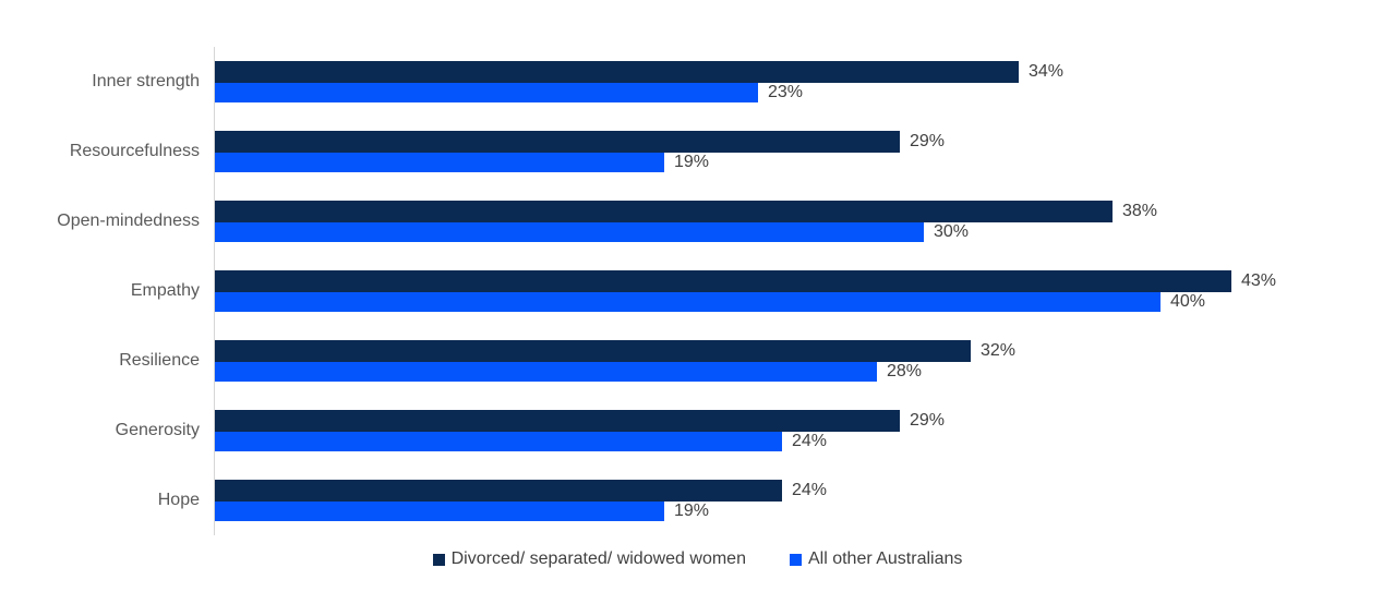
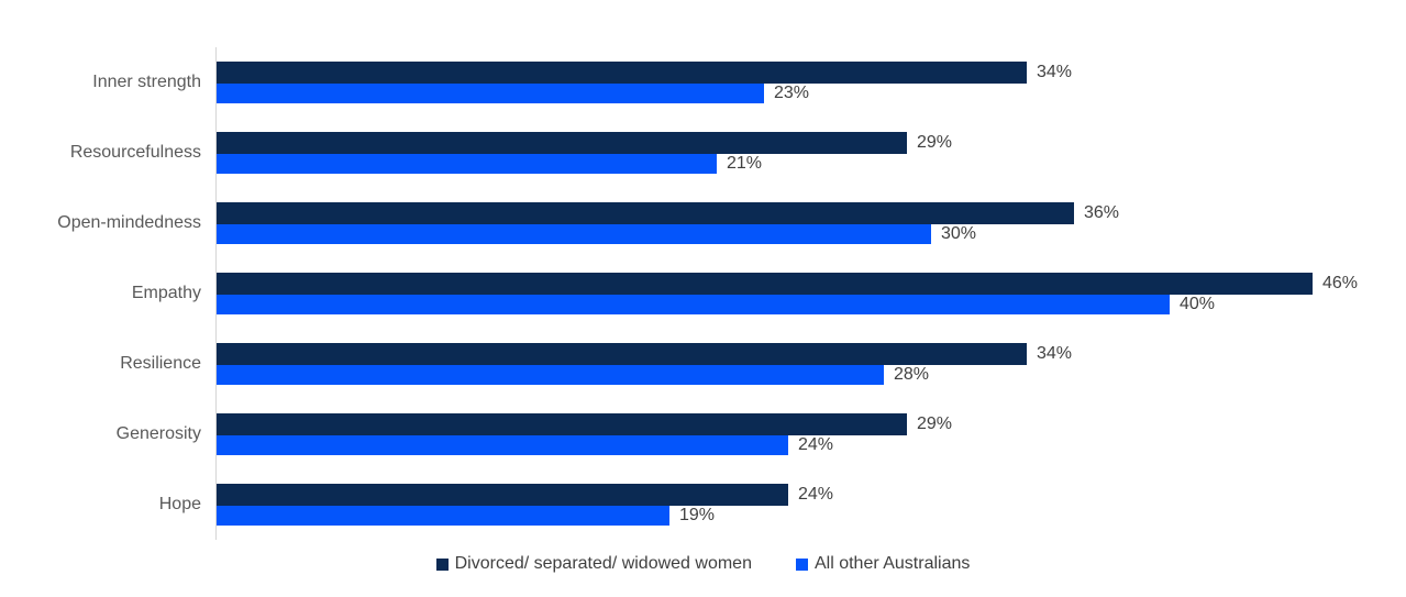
All other Australians/Resourcefulness: 19% -> 21%
Divorced/ separated/ widowed women/Open-mindedness: 38% -> 36%
Divorced/ separated/ widowed women/Empathy: 43% -> 46%
Divorced/ separated/ widowed women/Resilience: 32% -> 34%
